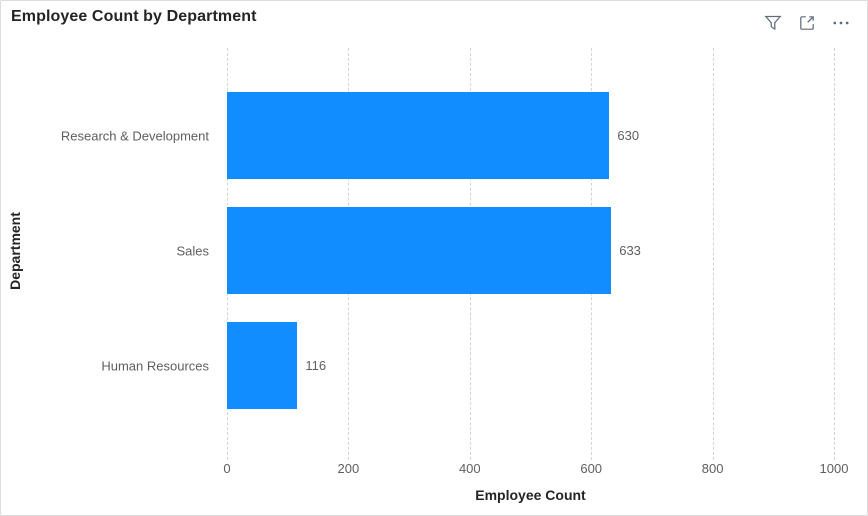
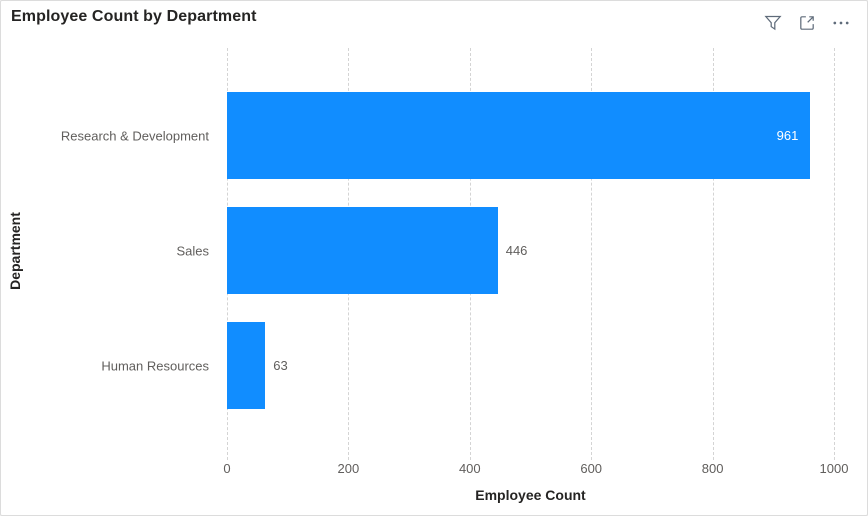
Research & Development: 630 -> 961
Sales: 633 -> 446
Human Resources: 116 -> 63
